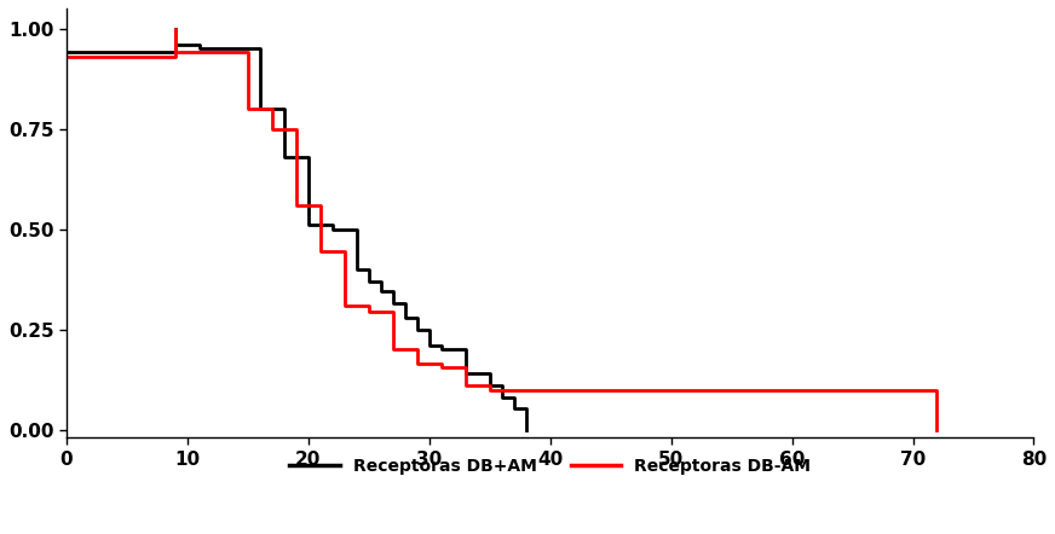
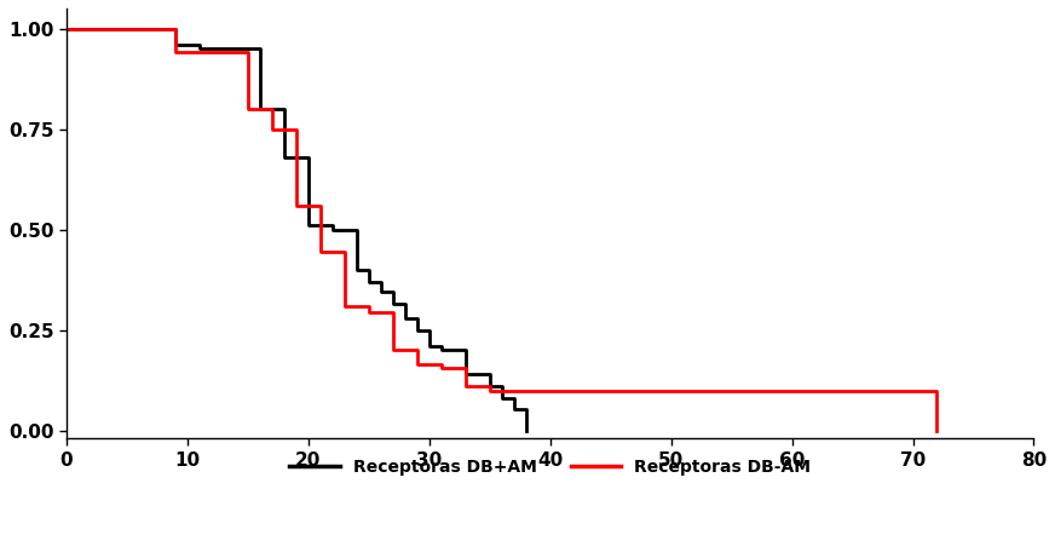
Receptoras DB+AM/0: 0.940 -> 1.000
Receptoras DB-AM/0: 0.930 -> 1.000
